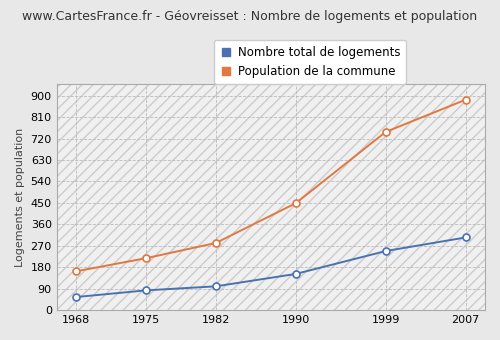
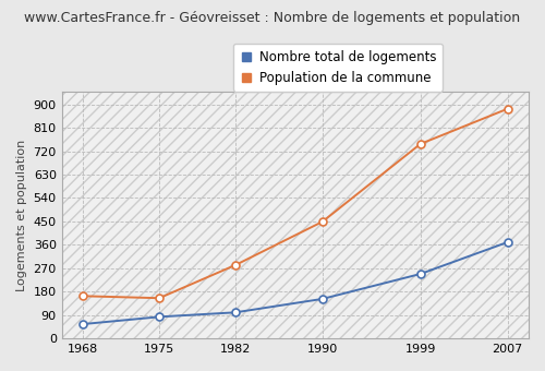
Population de la commune/1975: 218 -> 155
Nombre total de logements/2007: 305 -> 370
